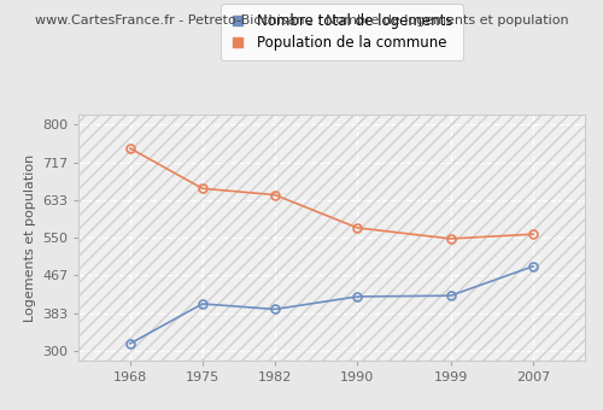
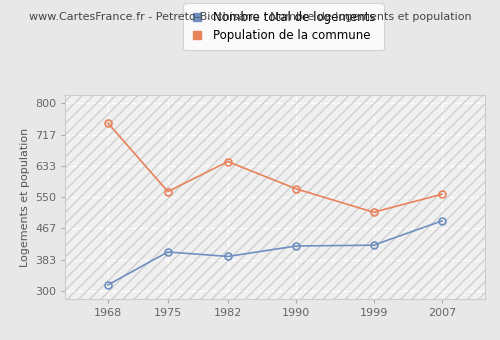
Population de la commune/1975: 659 -> 565
Population de la commune/1999: 548 -> 510
